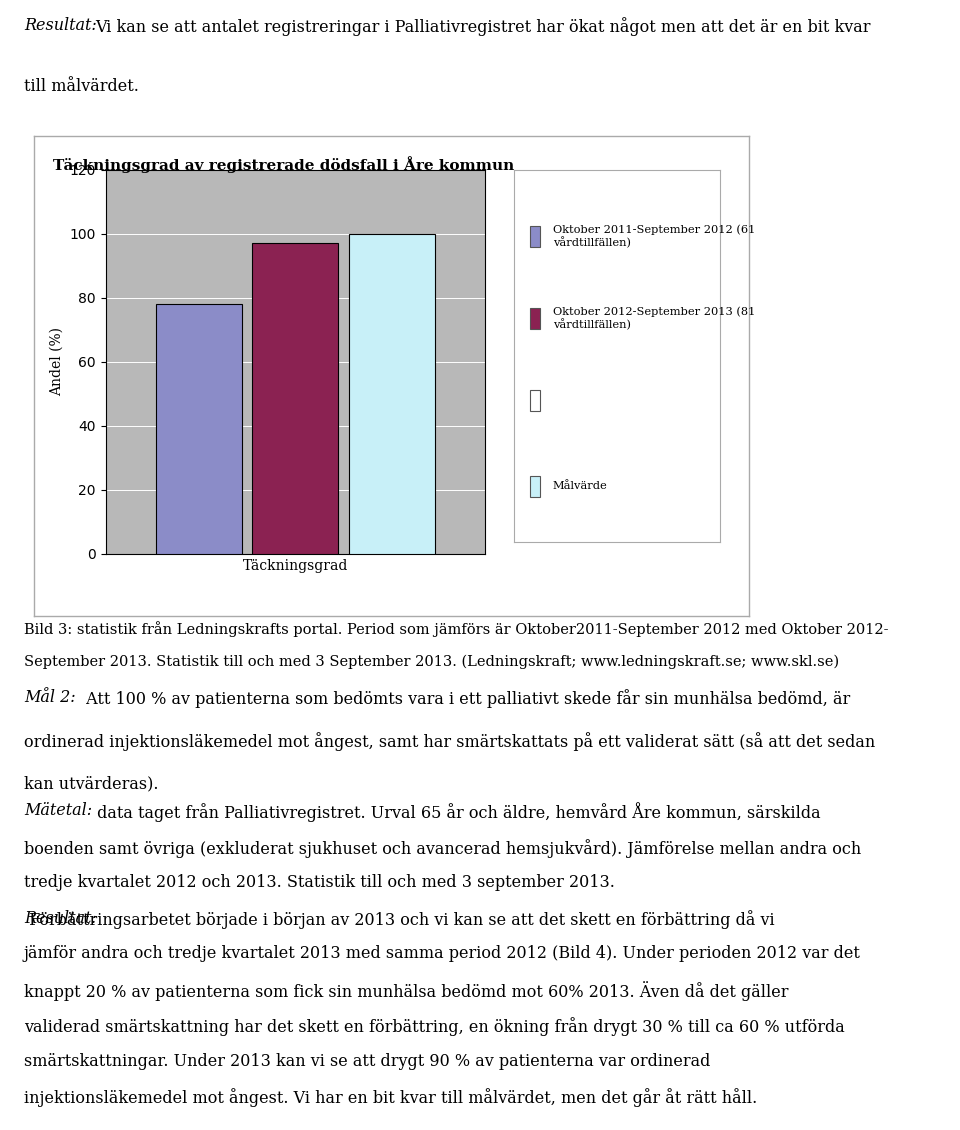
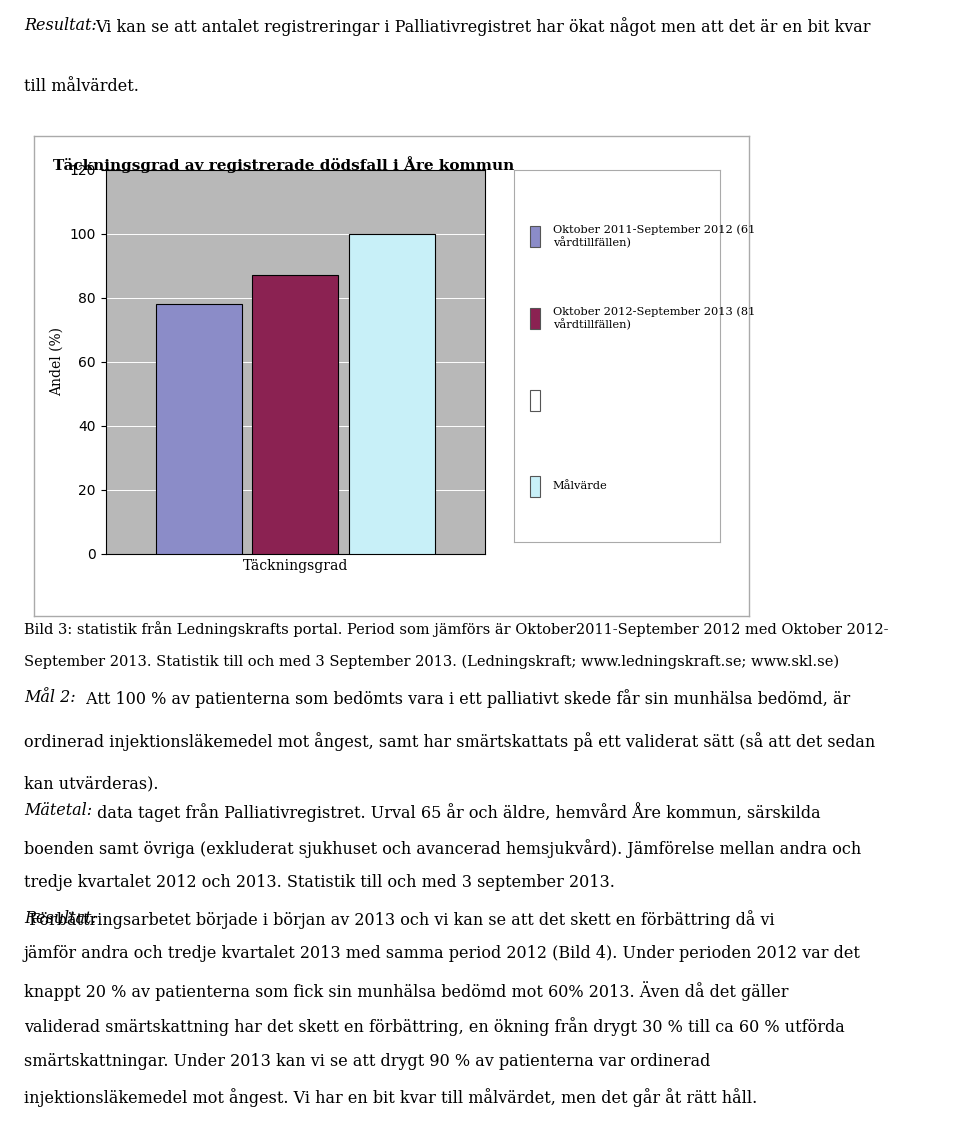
Täckningsgrad: 97 -> 87
